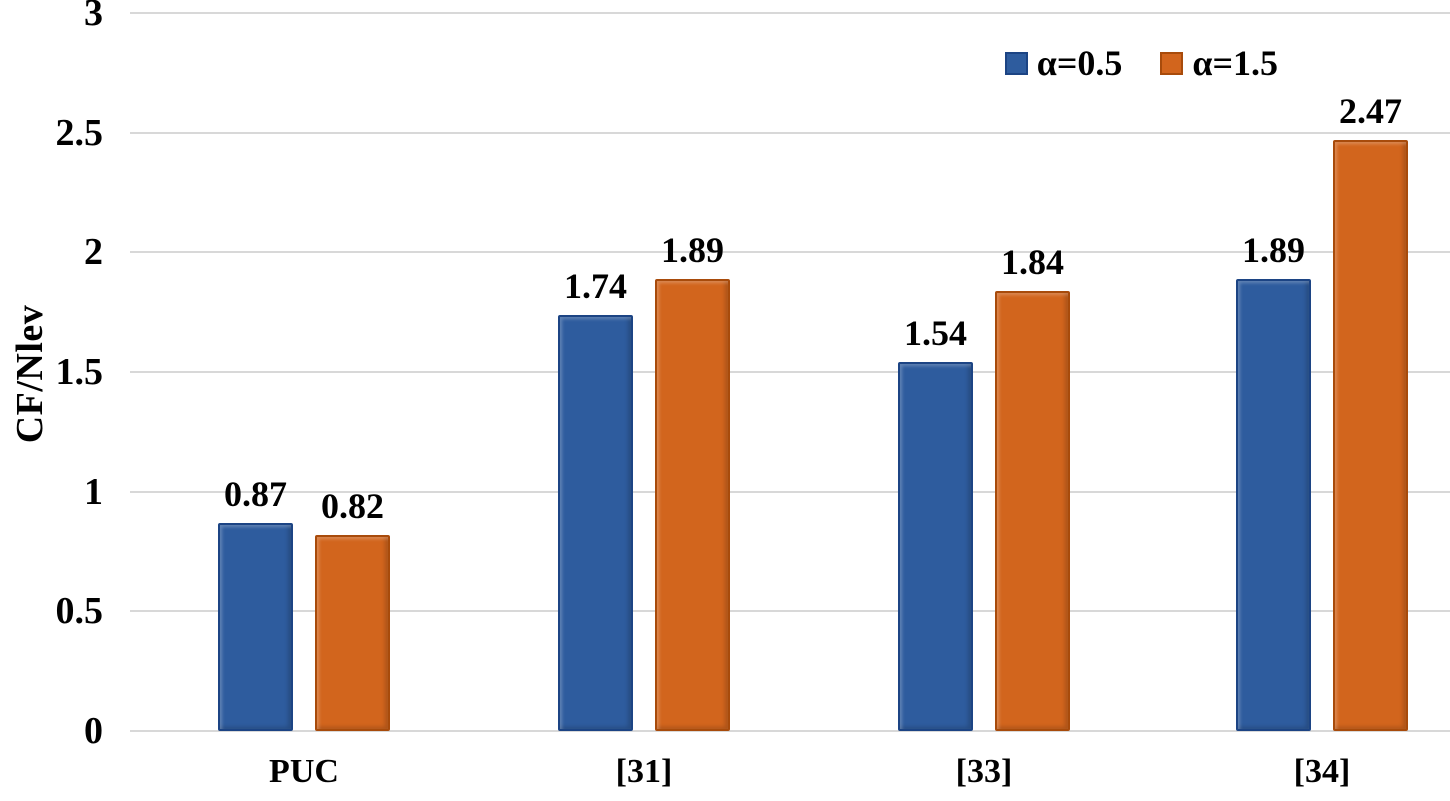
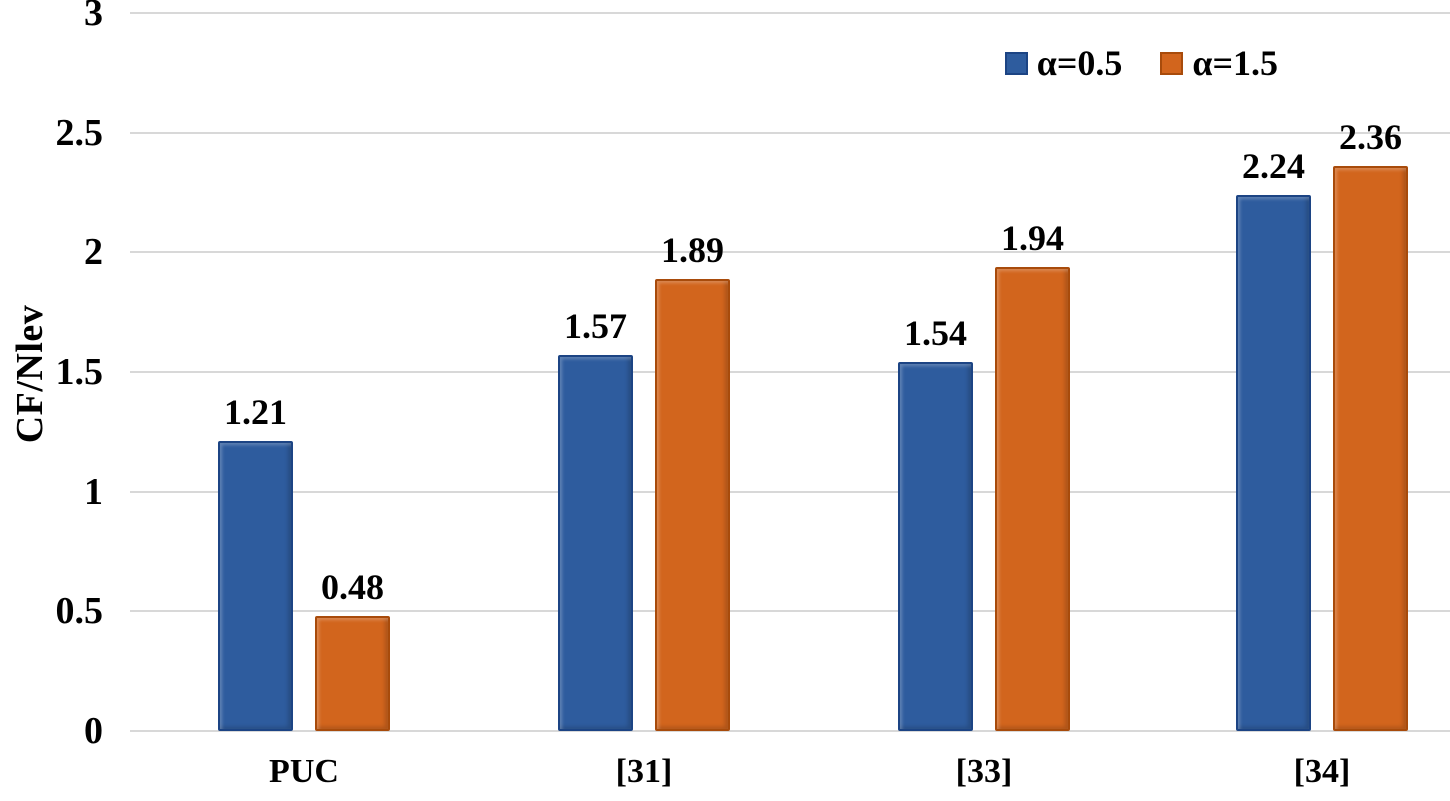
α=0.5/PUC: 0.87 -> 1.21
α=1.5/PUC: 0.82 -> 0.48
α=0.5/[31]: 1.74 -> 1.57
α=1.5/[33]: 1.84 -> 1.94
α=0.5/[34]: 1.89 -> 2.24
α=1.5/[34]: 2.47 -> 2.36
